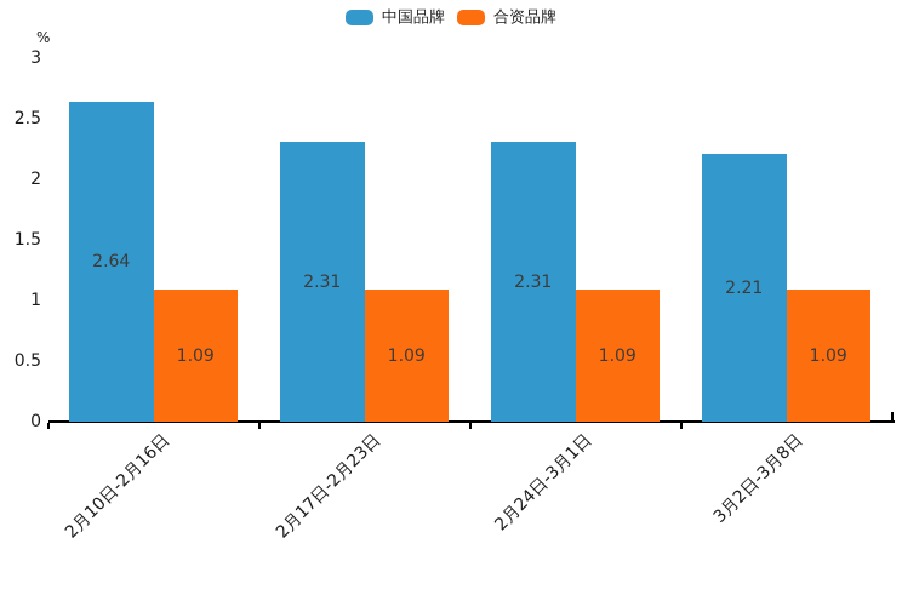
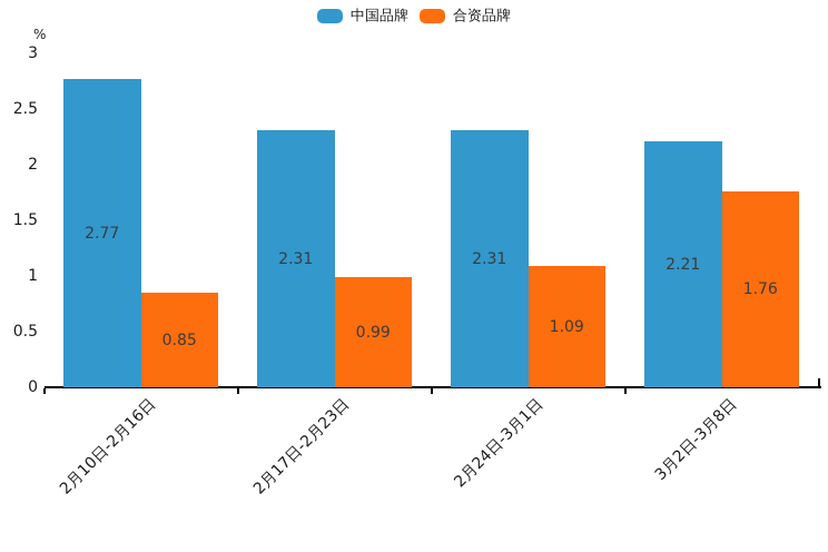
中国品牌/2月10日-2月16日: 2.64 -> 2.77
合资品牌/2月10日-2月16日: 1.09 -> 0.85
合资品牌/2月17日-2月23日: 1.09 -> 0.99
合资品牌/3月2日-3月8日: 1.09 -> 1.76
